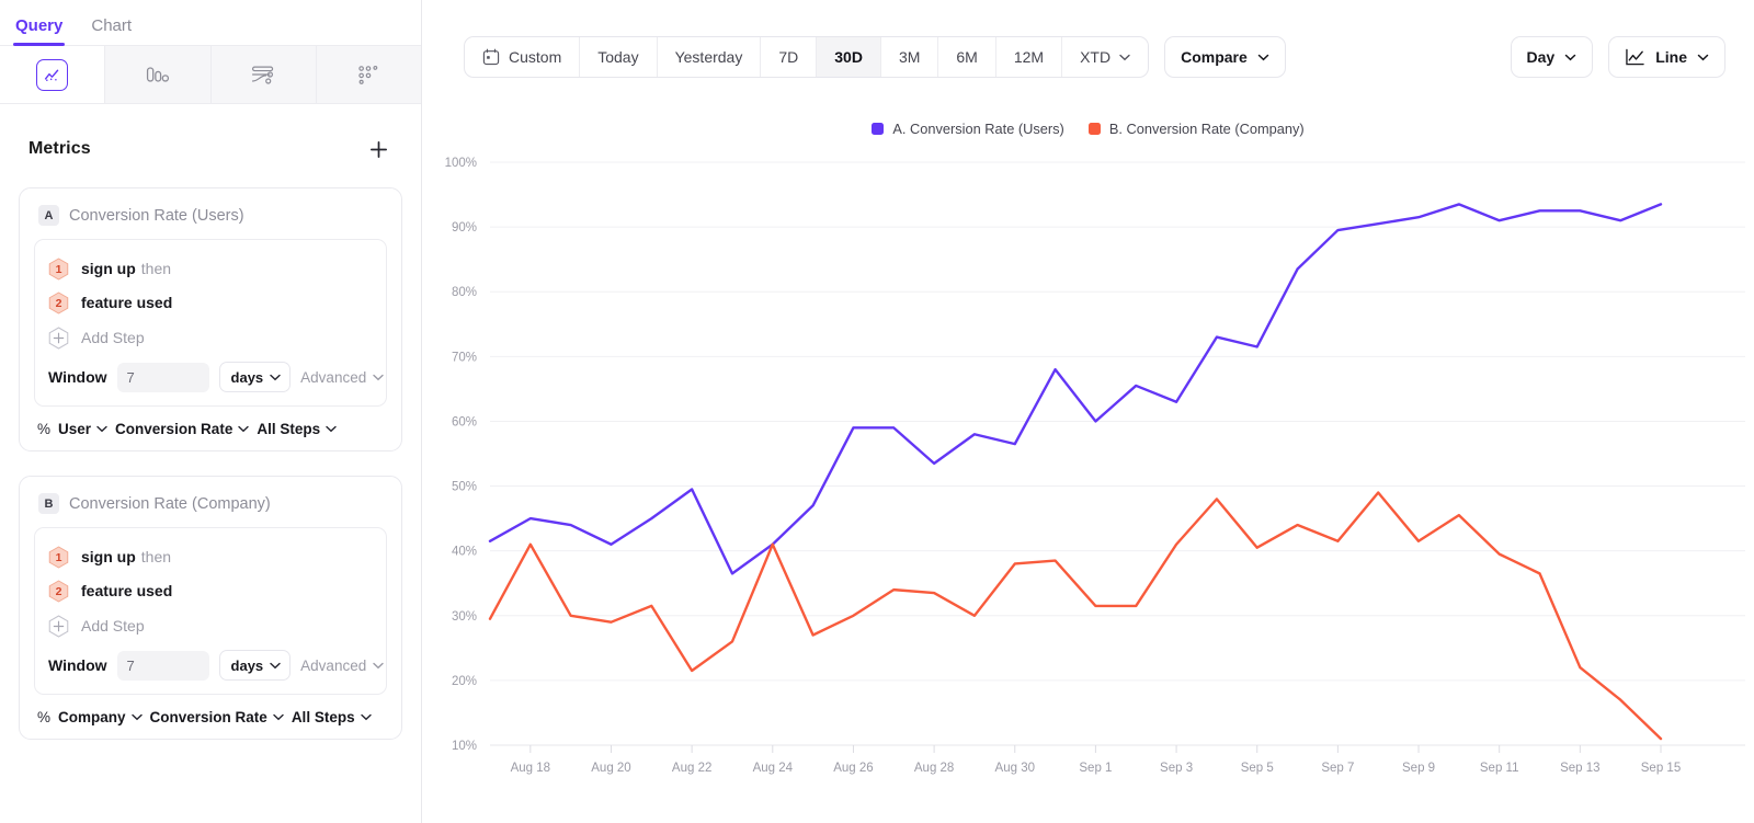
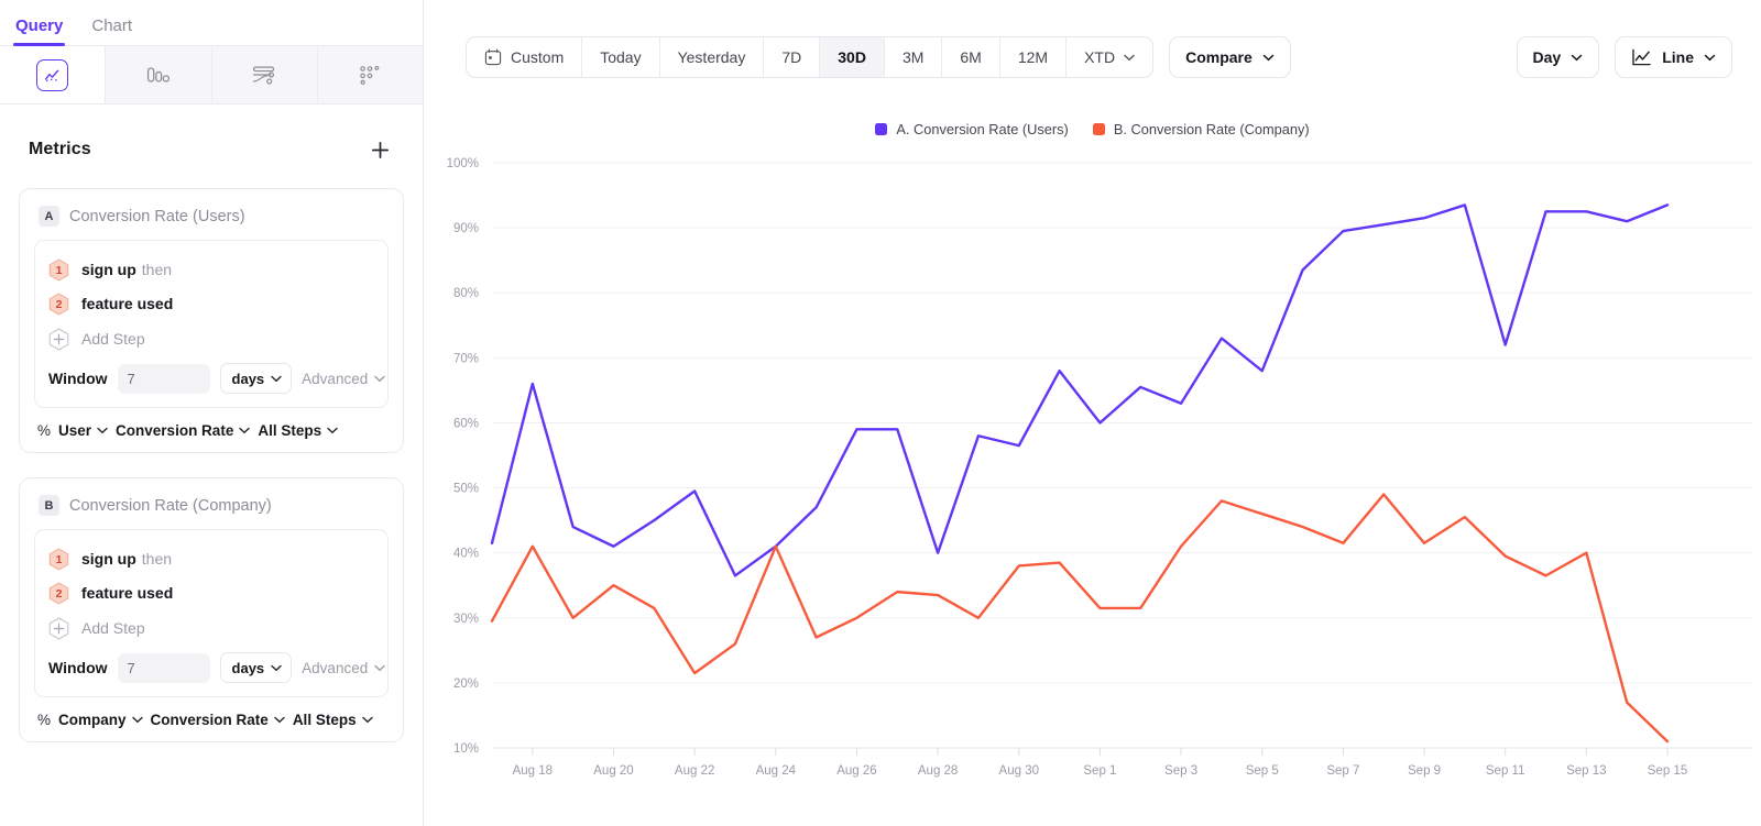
A. Conversion Rate (Users)/Aug 18: 45% -> 66%
B. Conversion Rate (Company)/Aug 20: 29% -> 35%
A. Conversion Rate (Users)/Aug 28: 54% -> 40%
A. Conversion Rate (Users)/Sep 5: 72% -> 68%
B. Conversion Rate (Company)/Sep 5: 40% -> 46%
A. Conversion Rate (Users)/Sep 11: 91% -> 72%
B. Conversion Rate (Company)/Sep 13: 22% -> 40%
